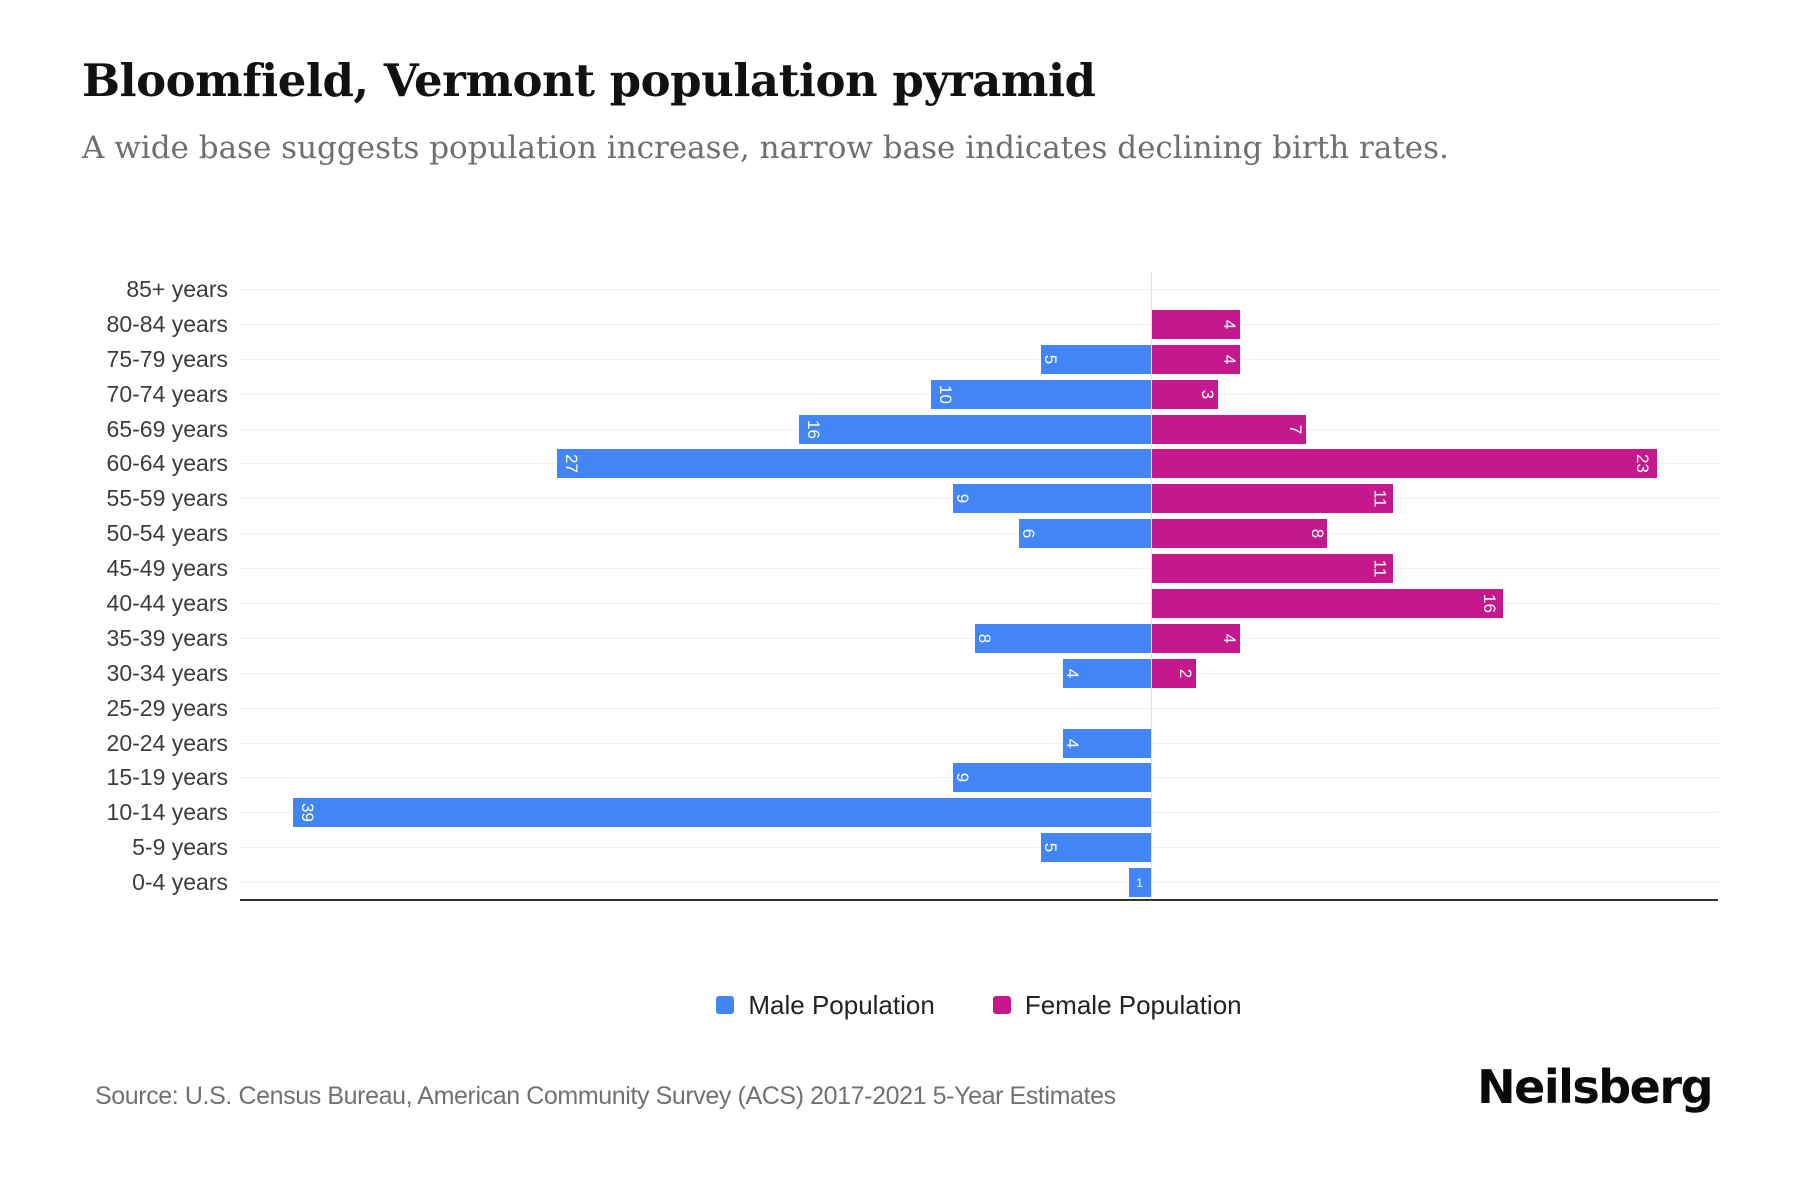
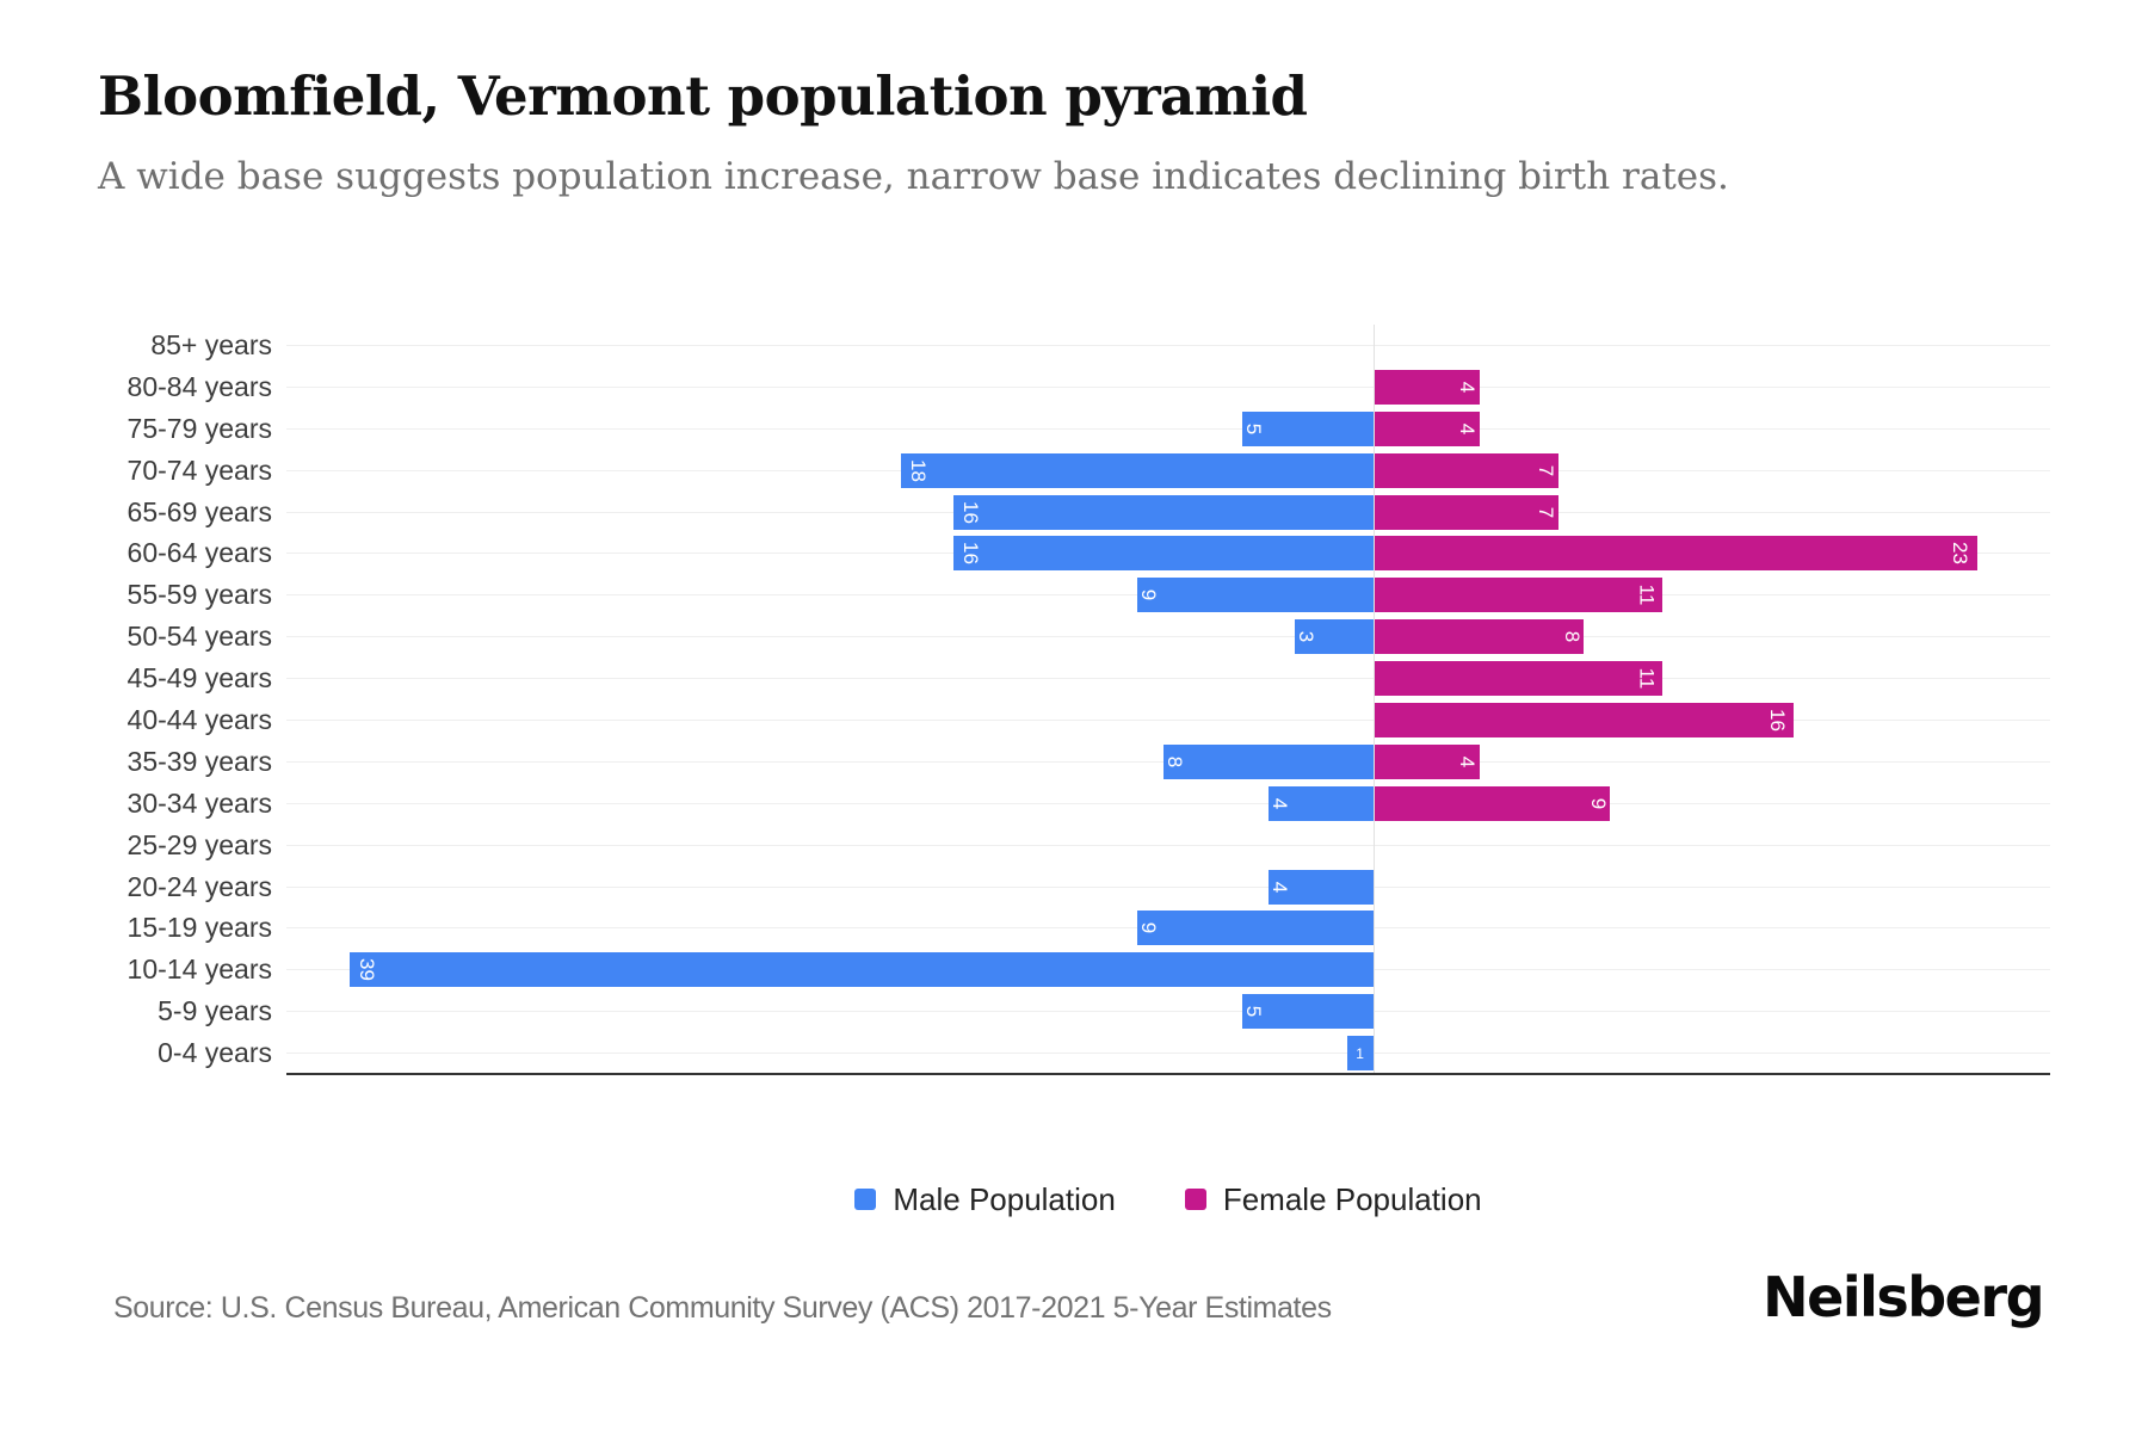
Male Population/70-74 years: 10 -> 18
Female Population/70-74 years: 3 -> 7
Male Population/60-64 years: 27 -> 16
Male Population/50-54 years: 6 -> 3
Female Population/30-34 years: 2 -> 9
